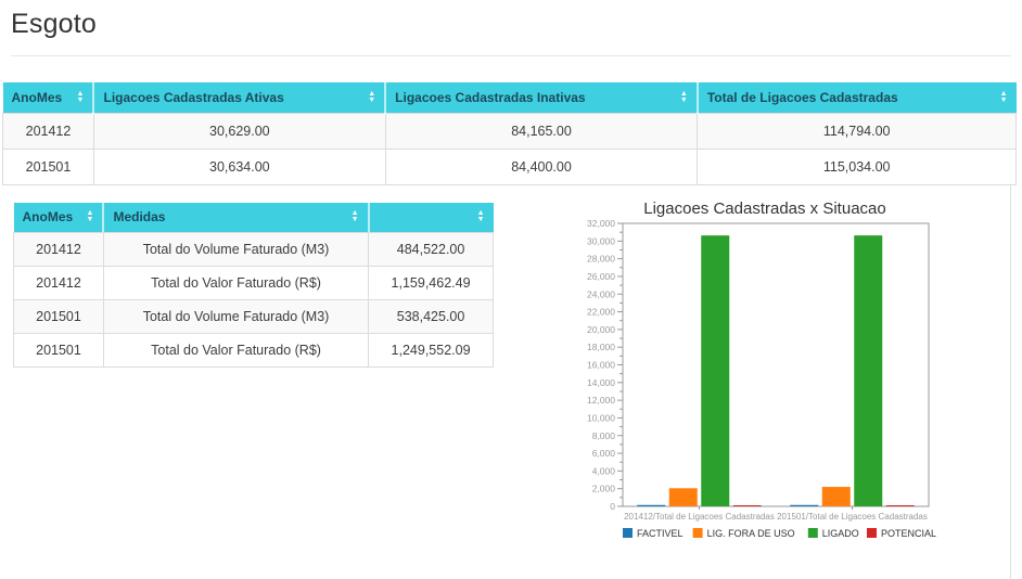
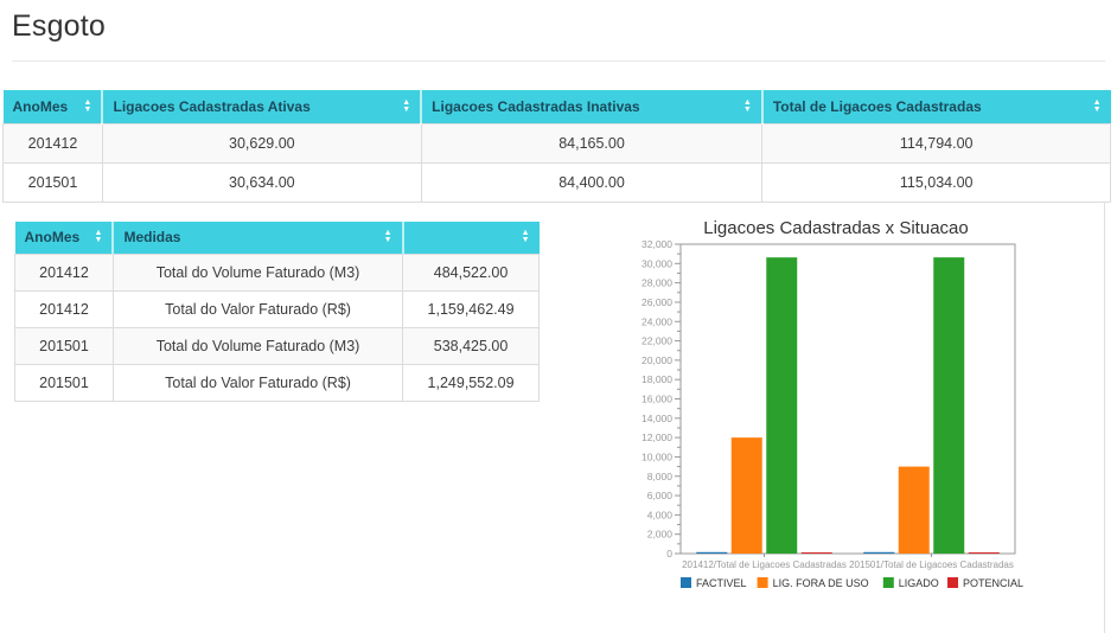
LIG. FORA DE USO/201412/Total de Ligacoes Cadastradas: 2000 -> 12000
LIG. FORA DE USO/201501/Total de Ligacoes Cadastradas: 2000 -> 9000
